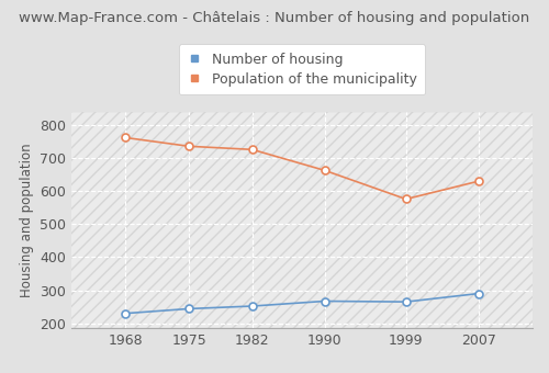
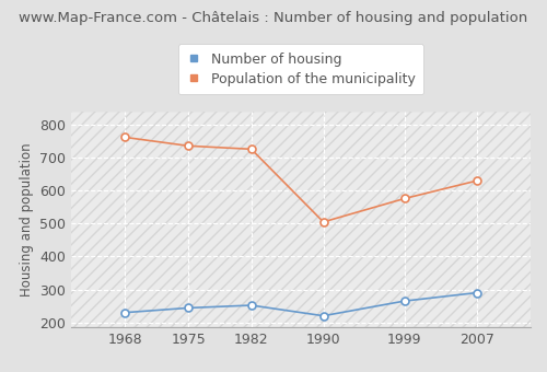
Number of housing/1990: 267 -> 220
Population of the municipality/1990: 663 -> 505
